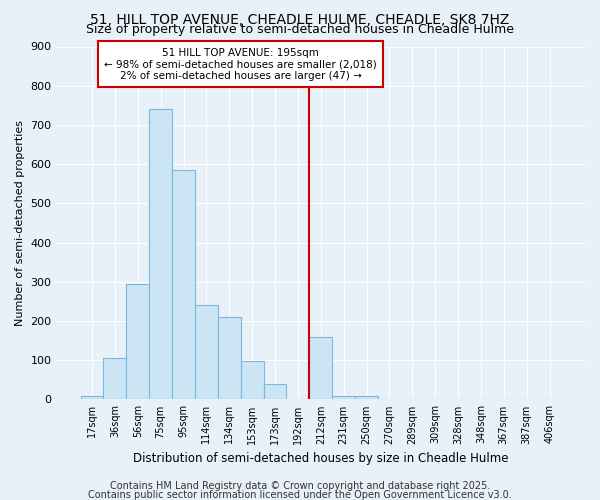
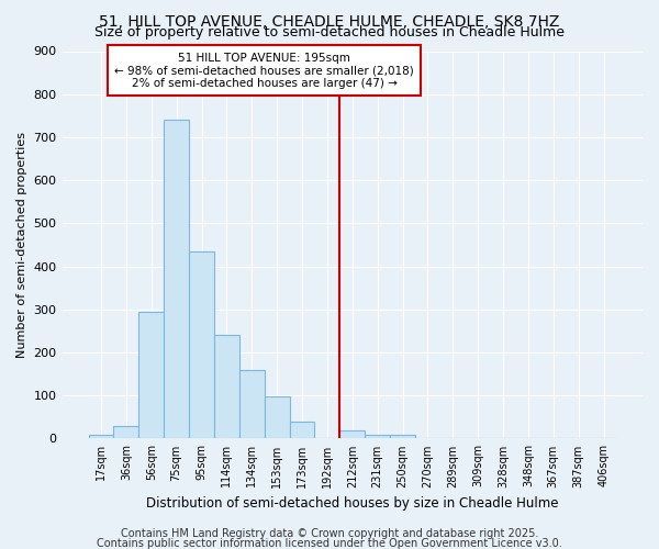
36sqm: 105 -> 30
95sqm: 585 -> 435
134sqm: 210 -> 158
212sqm: 160 -> 18
